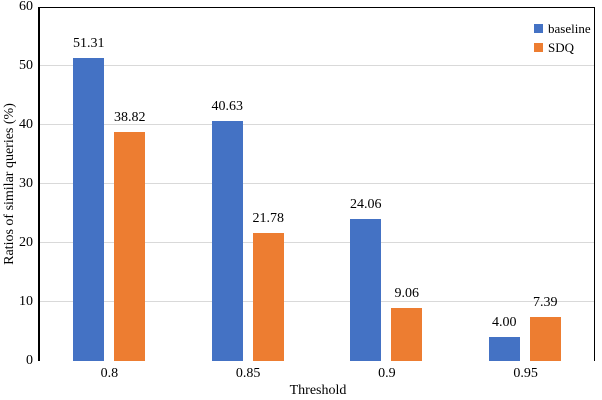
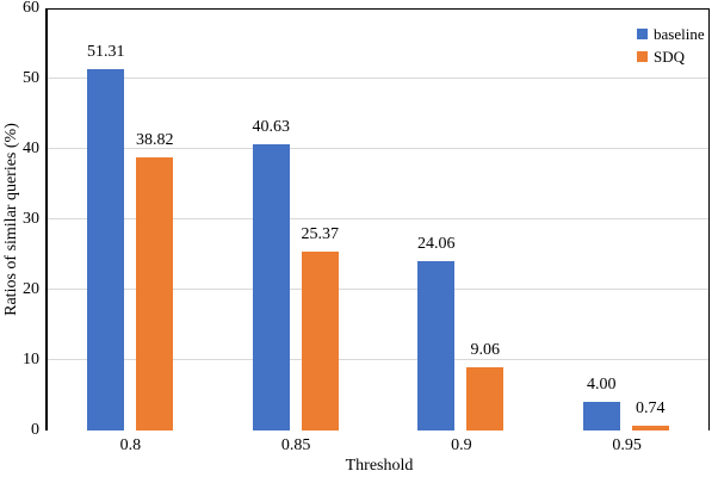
SDQ/0.85: 21.78 -> 25.37
SDQ/0.95: 7.39 -> 0.74
